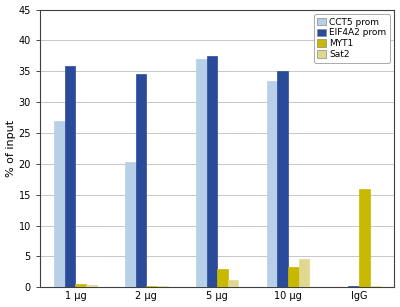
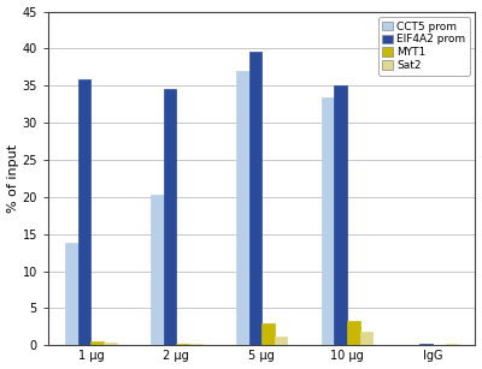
CCT5 prom/1 μg: 27.0 -> 13.8
EIF4A2 prom/5 μg: 37.4 -> 39.5
Sat2/10 μg: 4.6 -> 1.9
MYT1/IgG: 16.0 -> 0.1
